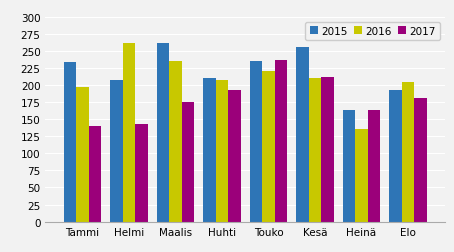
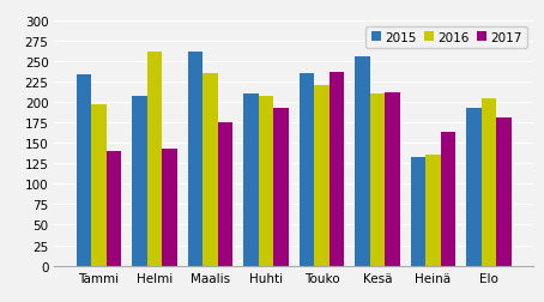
2015/Heinä: 164 -> 132
